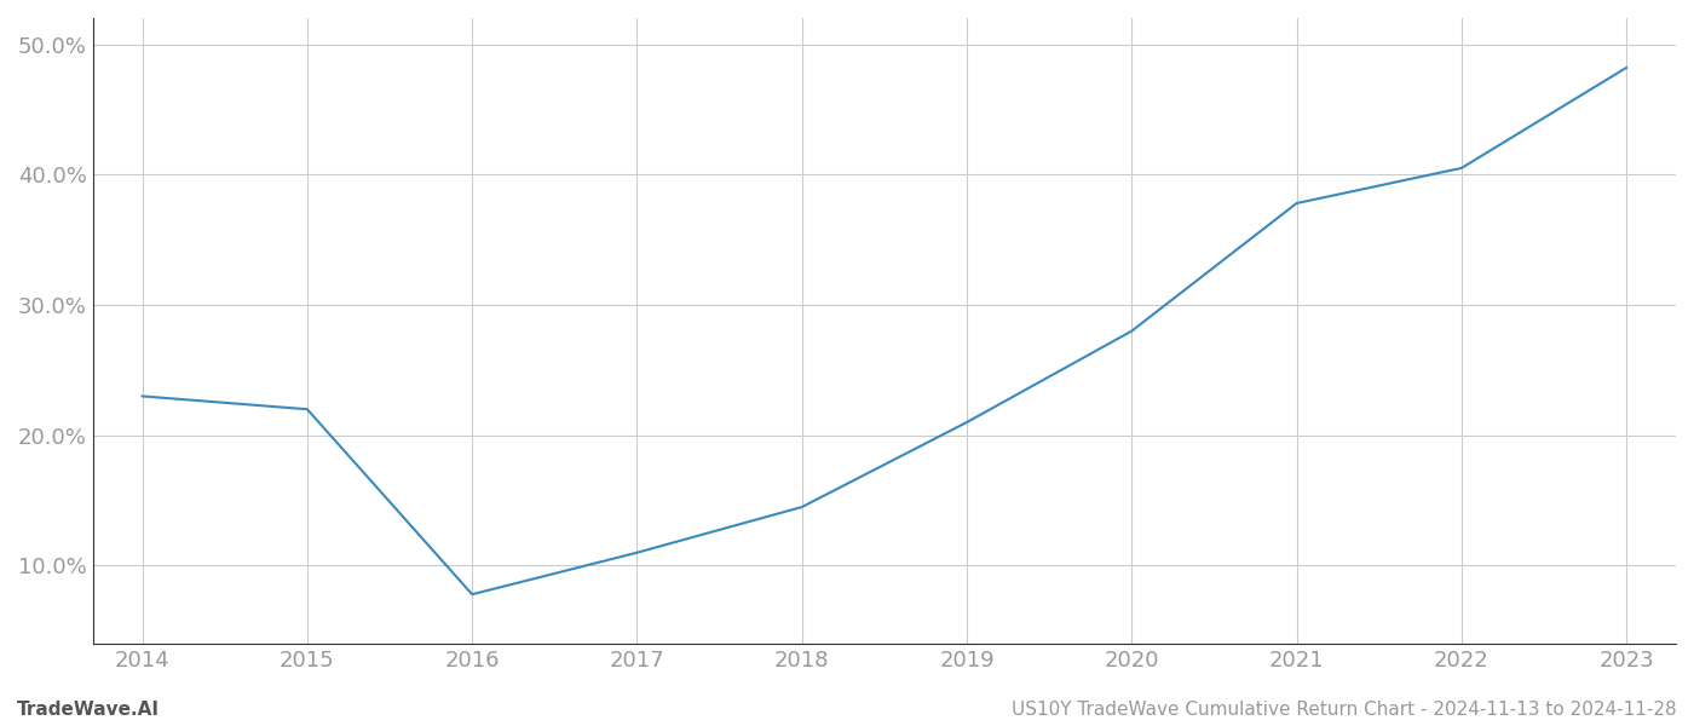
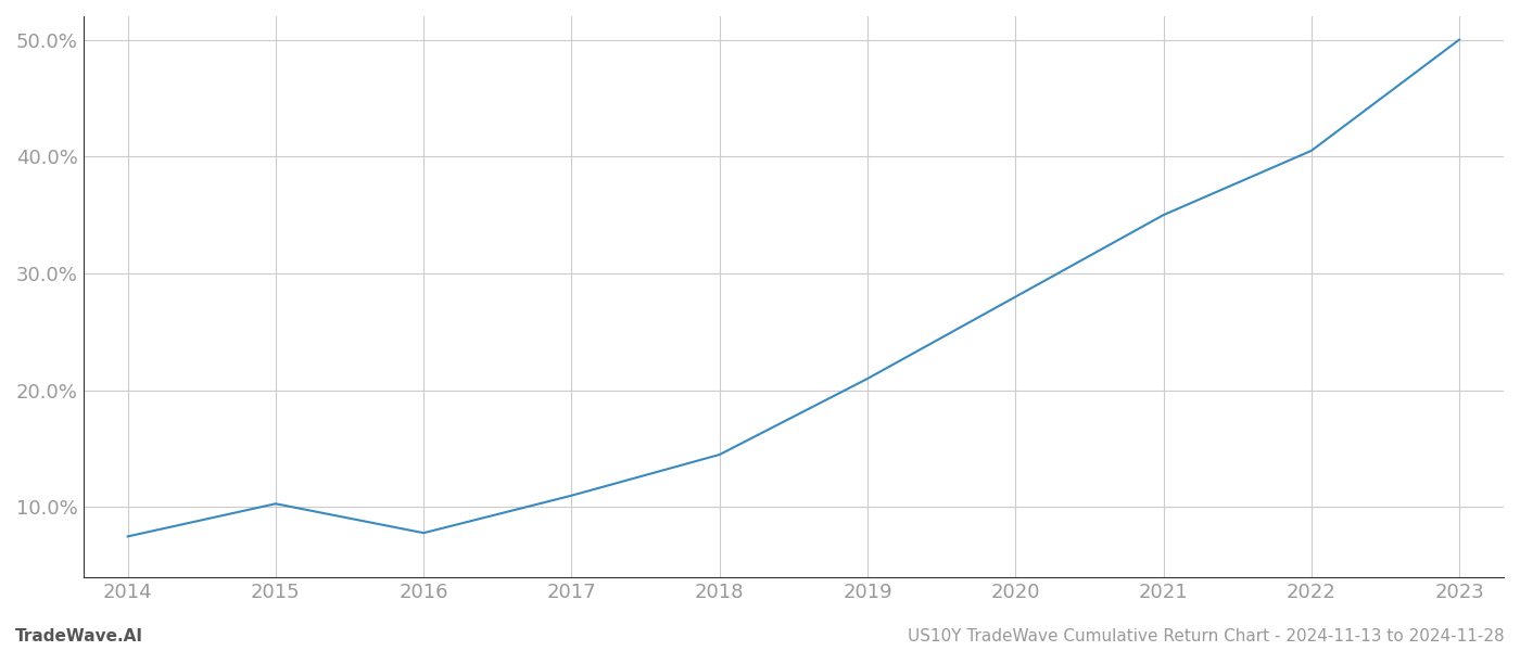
2014: 23.0% -> 7.5%
2015: 22.0% -> 10.3%
2021: 37.8% -> 35.0%
2023: 48.2% -> 50.0%
